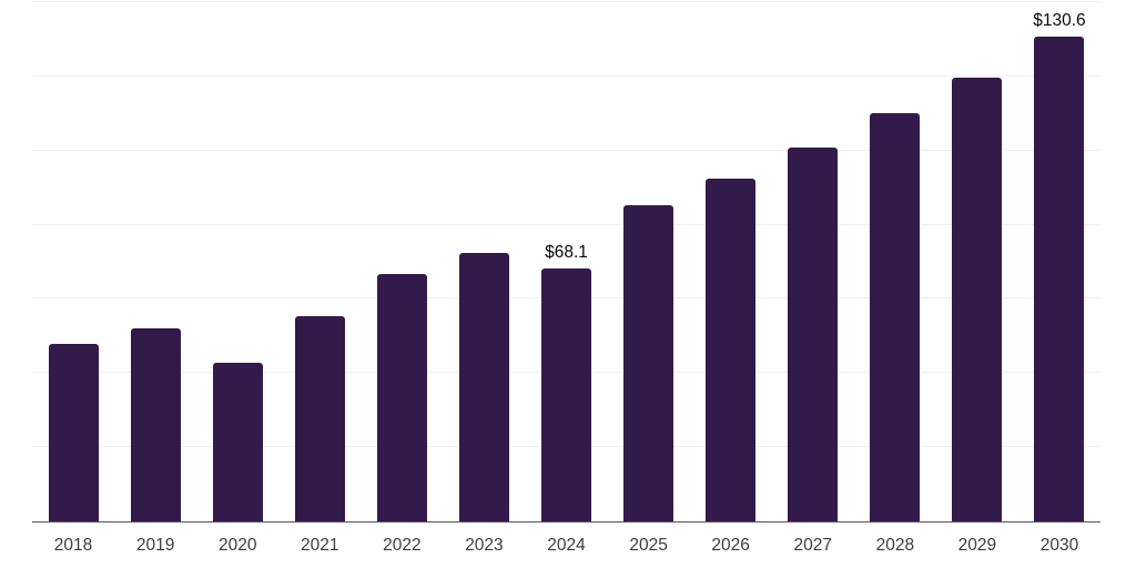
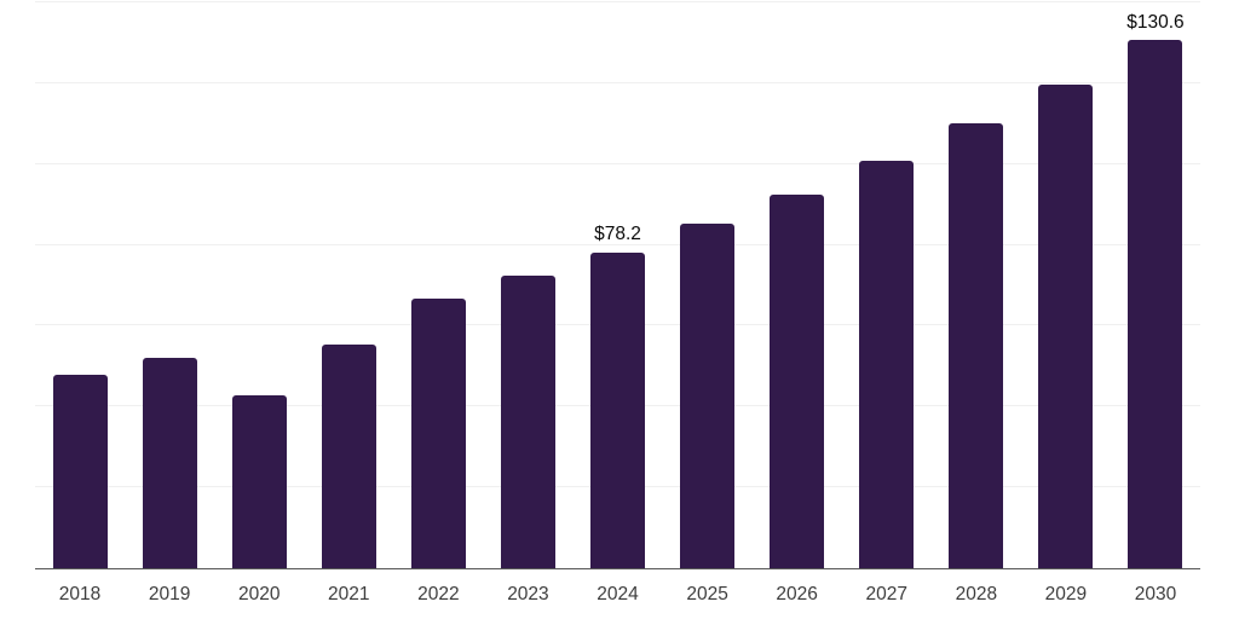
2024: $68.1 -> $78.2
